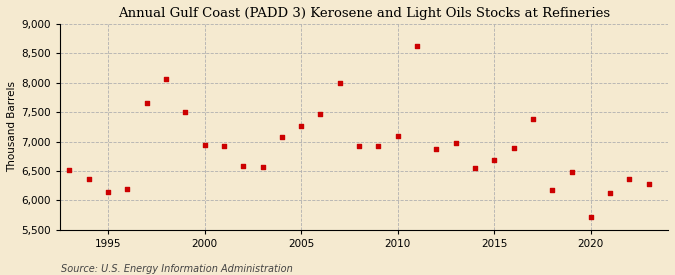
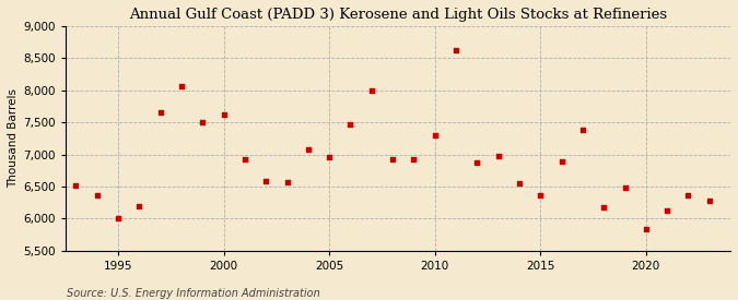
1995: 6,140 -> 6,010
2000: 6,940 -> 7,620
2005: 7,260 -> 6,960
2010: 7,100 -> 7,290
2015: 6,680 -> 6,360
2020: 5,720 -> 5,840
